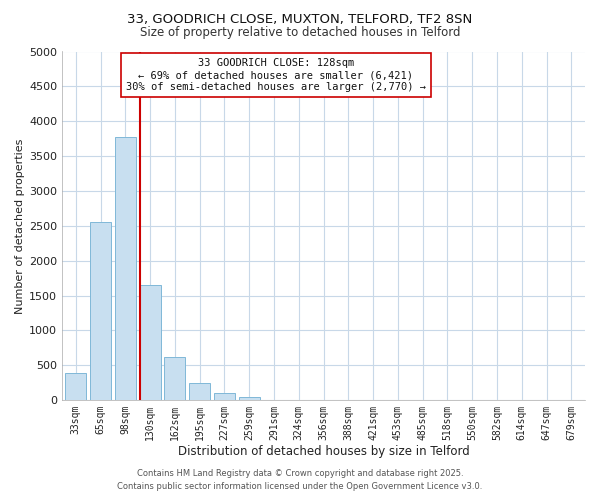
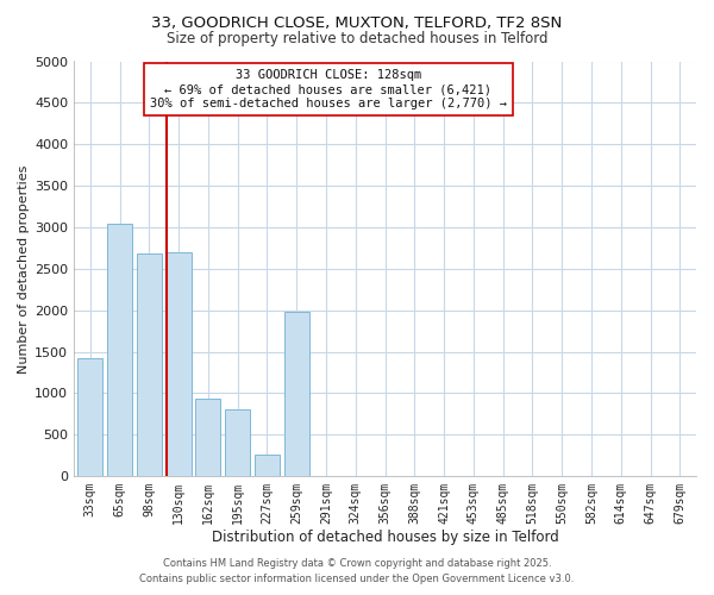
33sqm: 390 -> 1420
65sqm: 2550 -> 3040
98sqm: 3780 -> 2680
130sqm: 1650 -> 2700
162sqm: 620 -> 940
195sqm: 250 -> 800
227sqm: 100 -> 260
259sqm: 50 -> 1980
